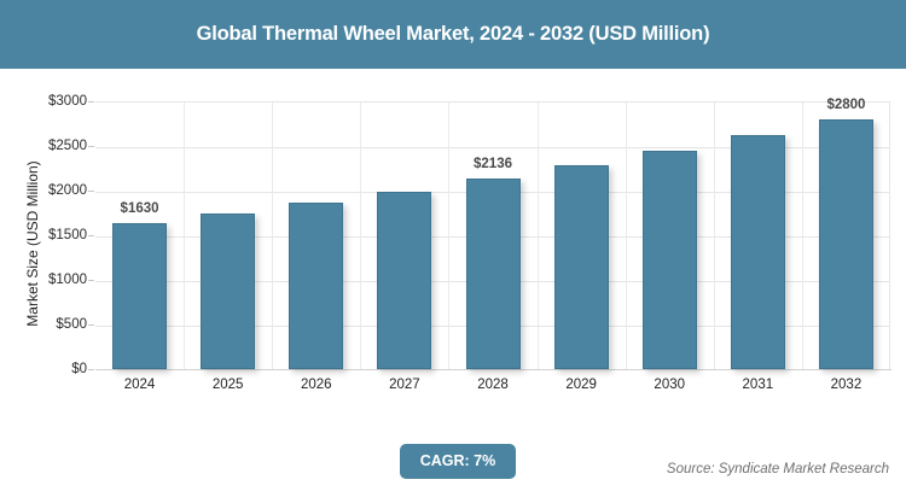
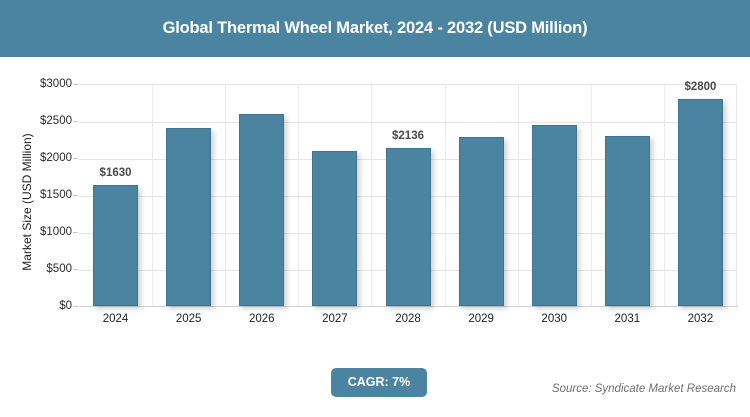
2025: $1700 -> $2400
2026: $1900 -> $2600
2027: $2000 -> $2100
2031: $2600 -> $2300
